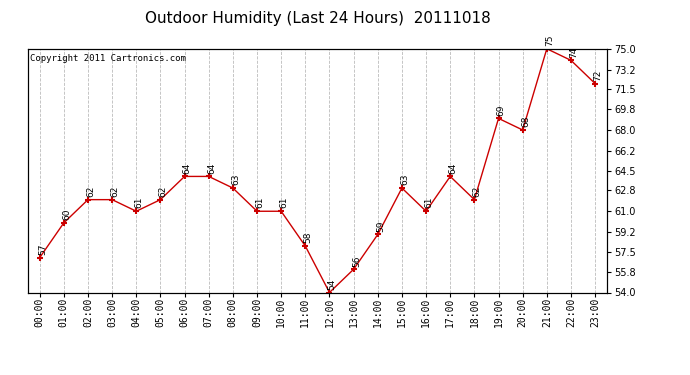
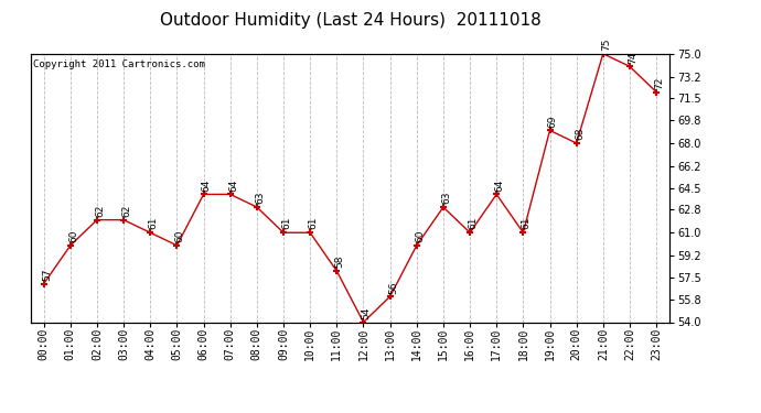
05:00: 62 -> 60
14:00: 59 -> 60
18:00: 62 -> 61
